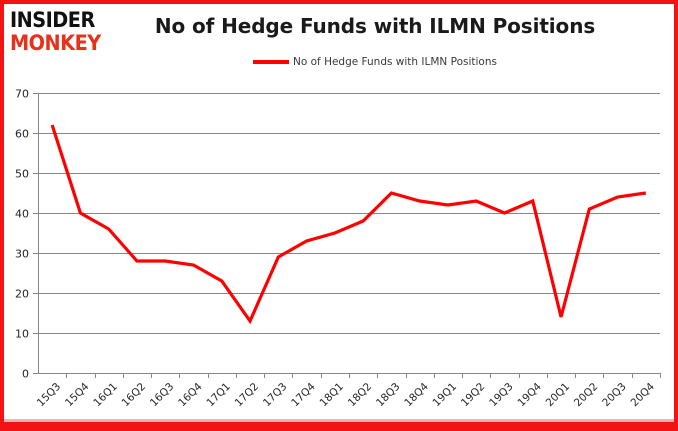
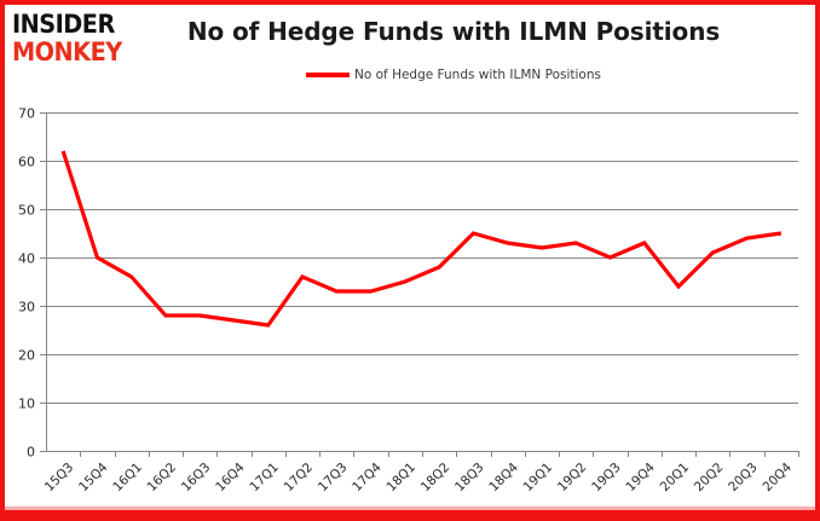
17Q1: 23 -> 26
17Q2: 13 -> 36
17Q3: 29 -> 33
20Q1: 14 -> 34
